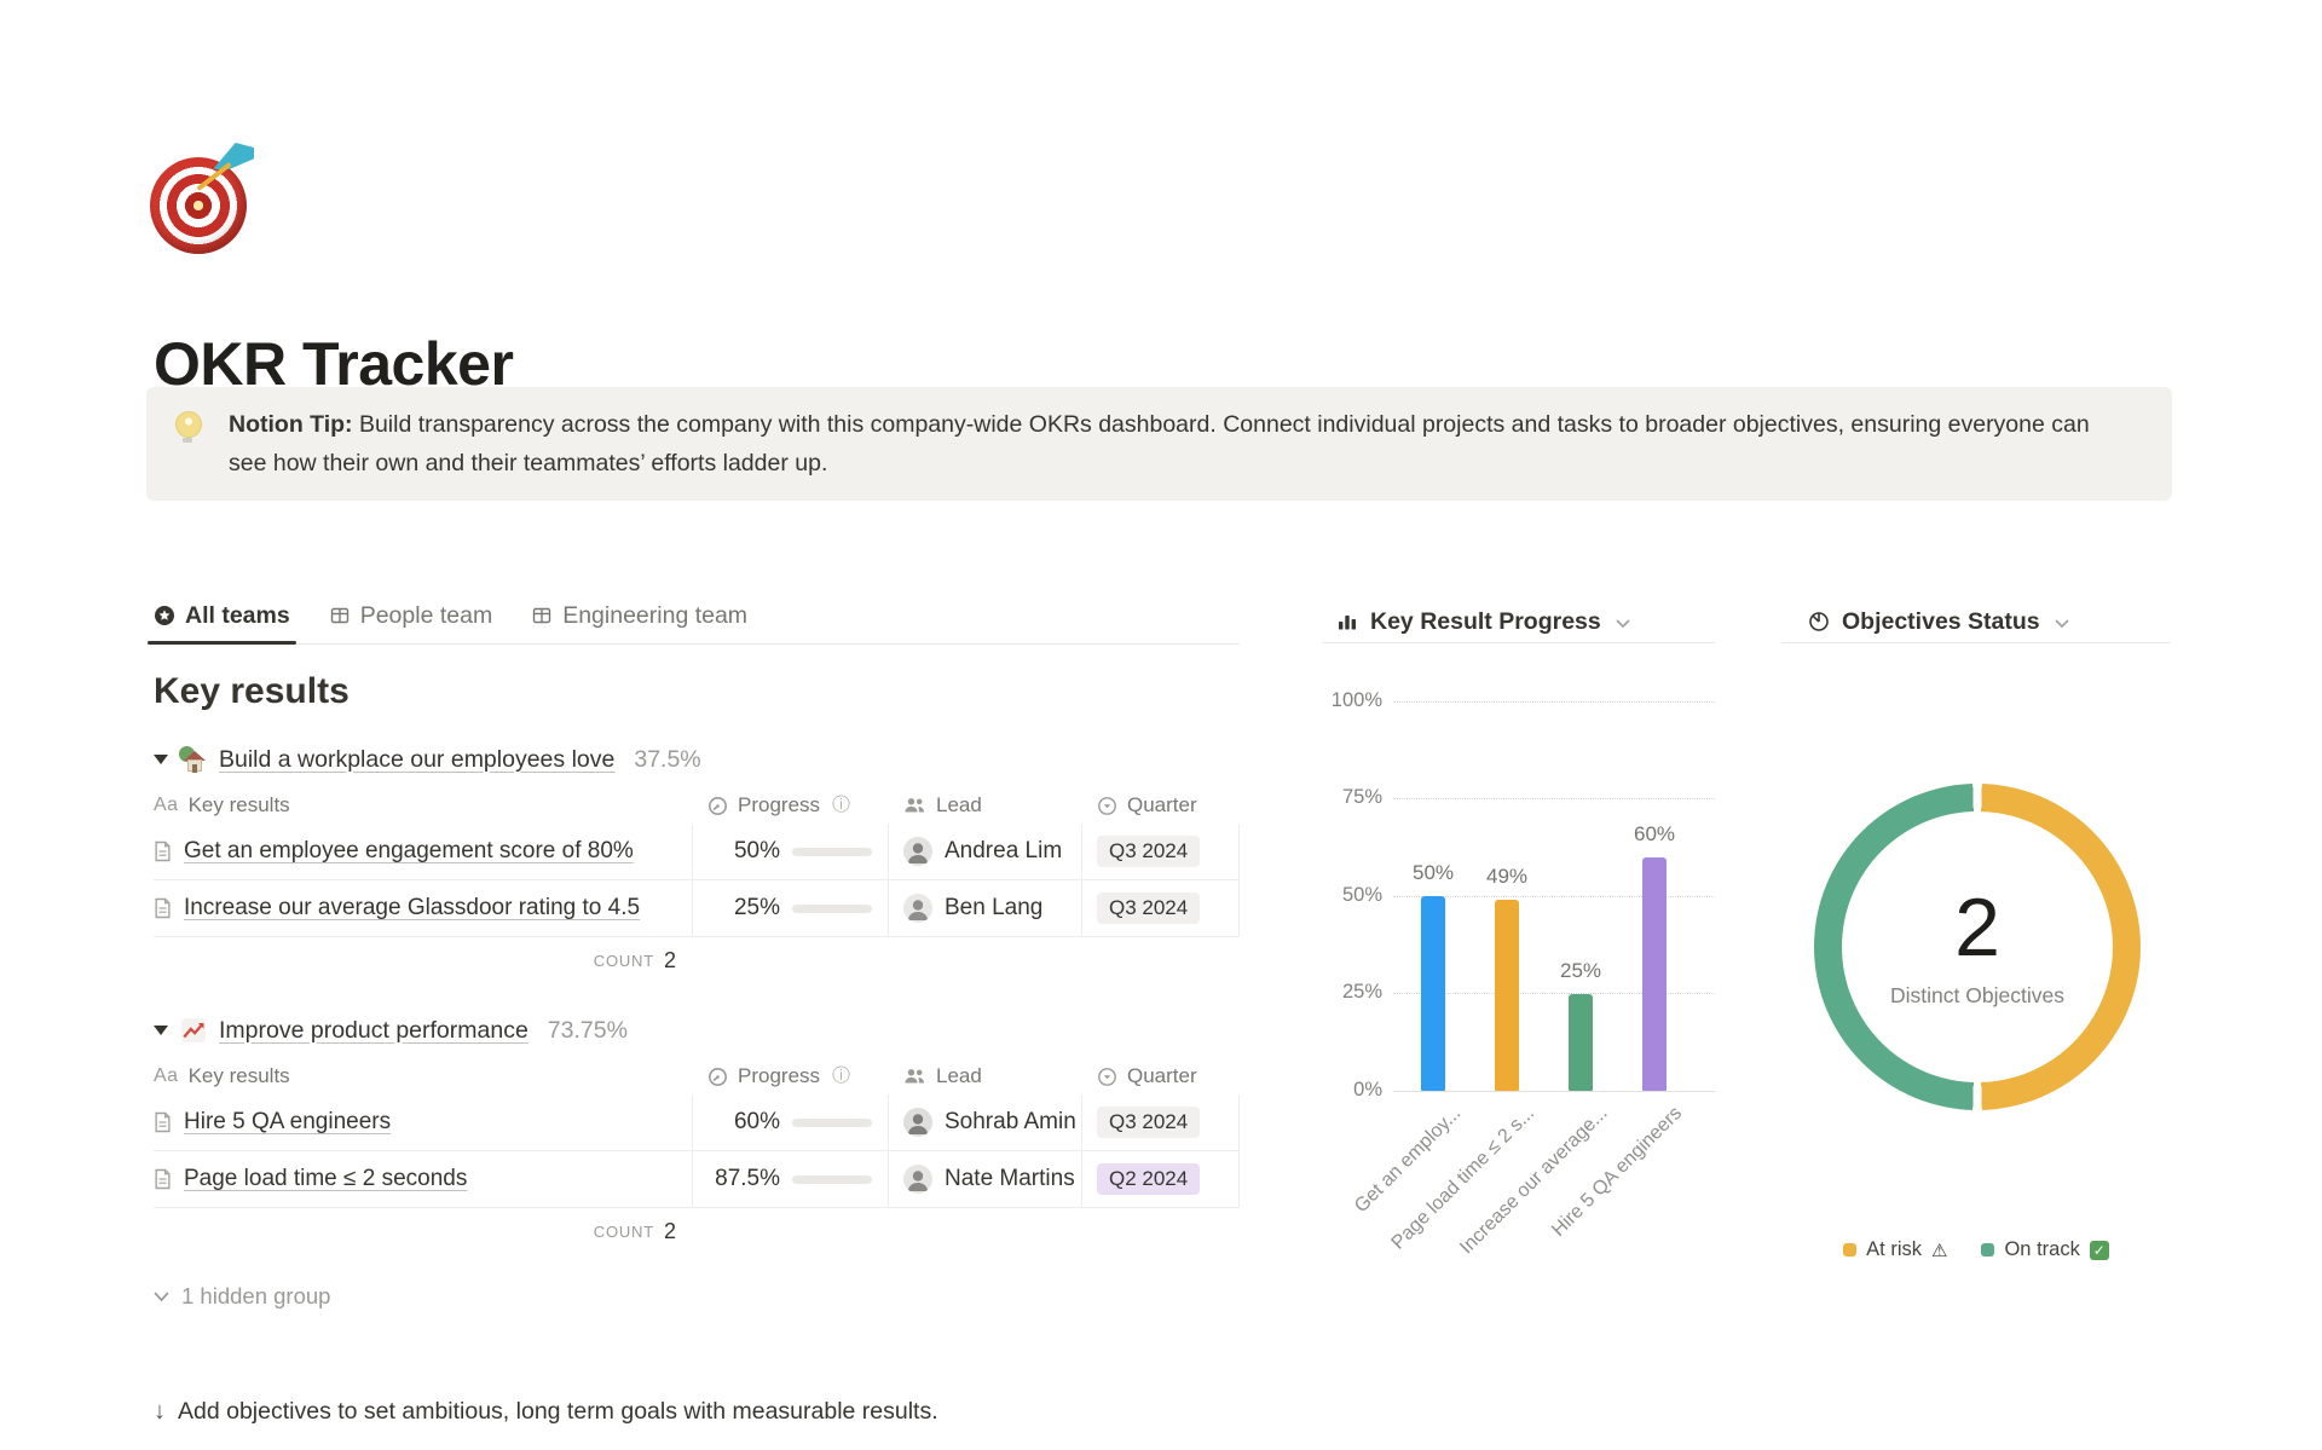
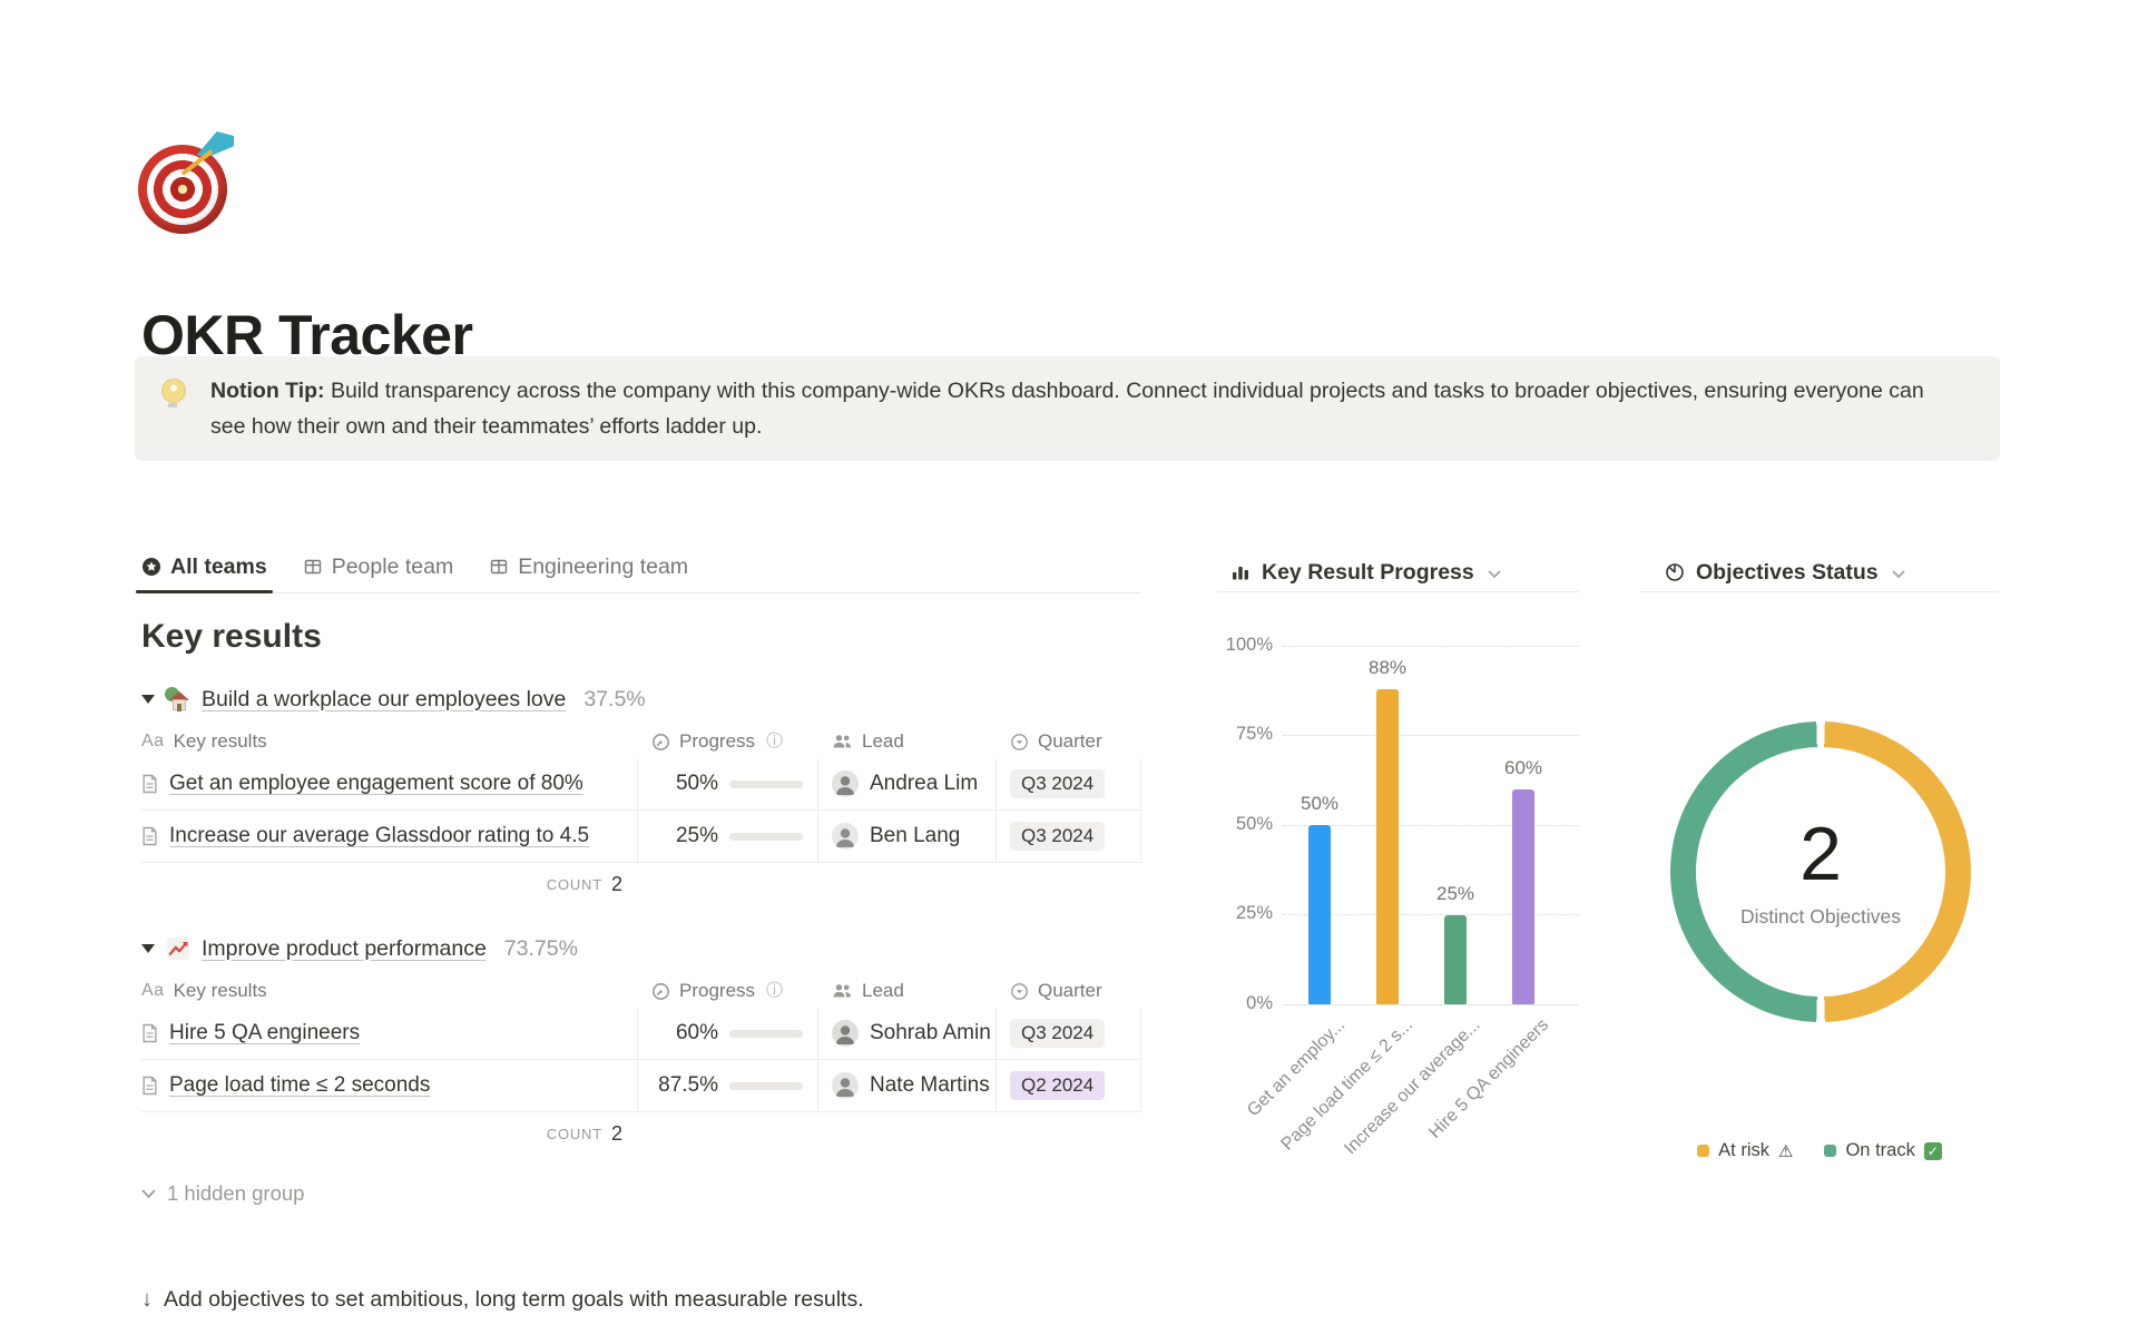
Key Result Progress/Page load time ≤ 2 s...: 49% -> 88%
